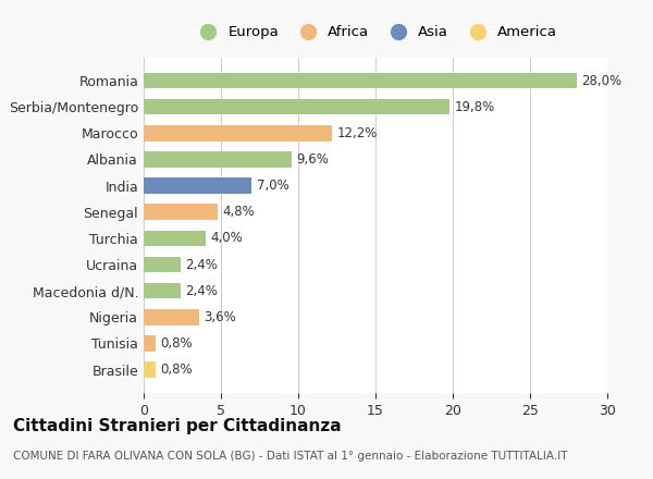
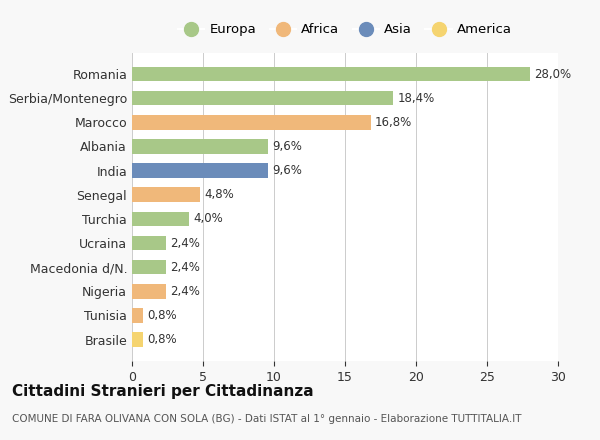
Serbia/Montenegro: 19,8% -> 18,4%
Marocco: 12,2% -> 16,8%
India: 7,0% -> 9,6%
Nigeria: 3,6% -> 2,4%
